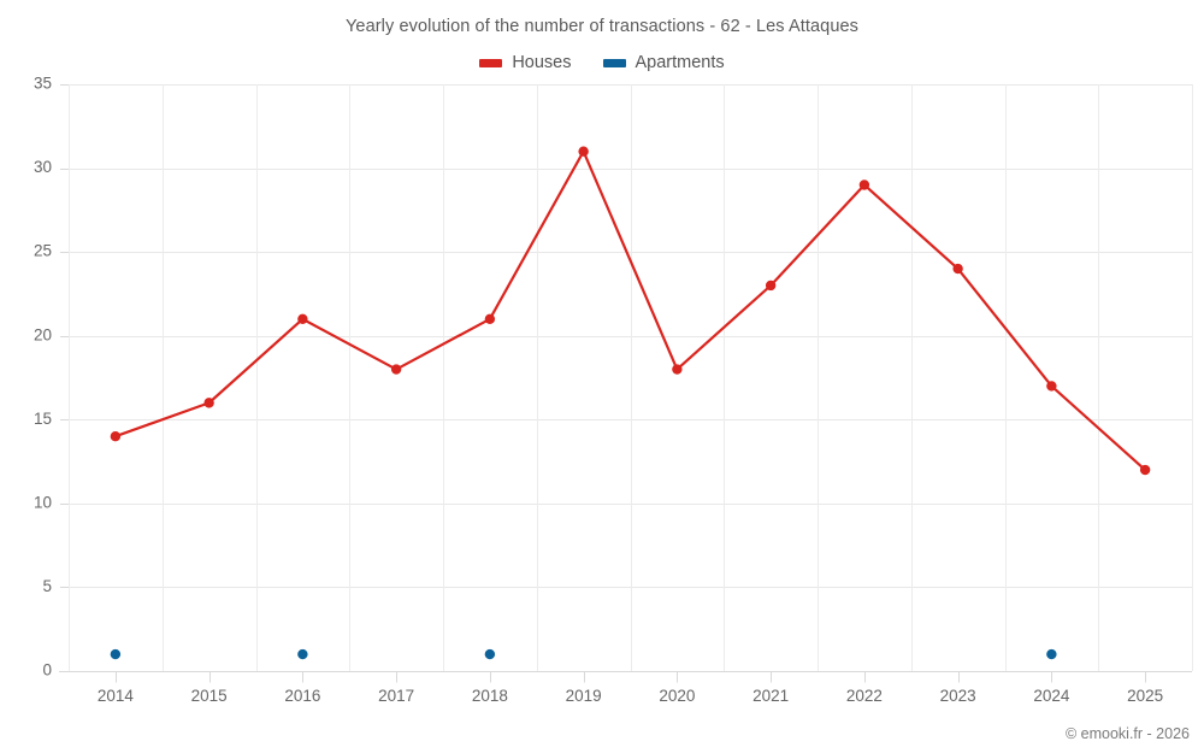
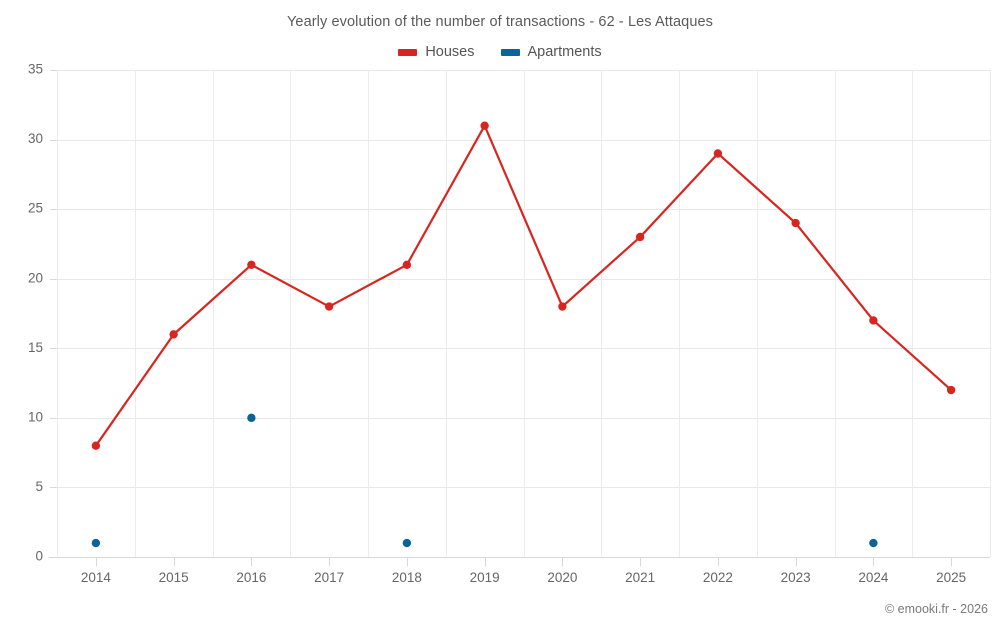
Houses/2014: 14 -> 8
Apartments/2016: 1 -> 10
